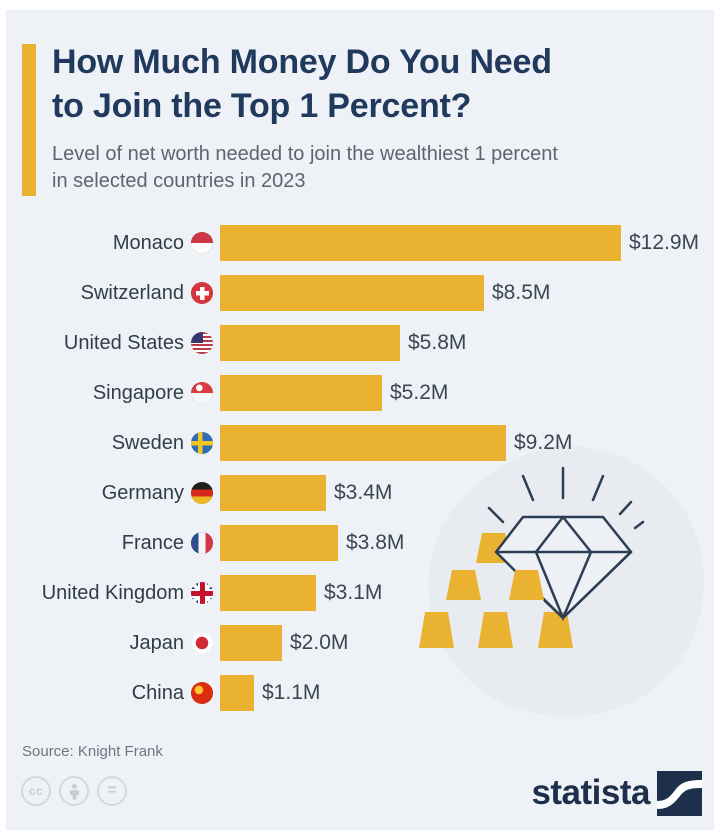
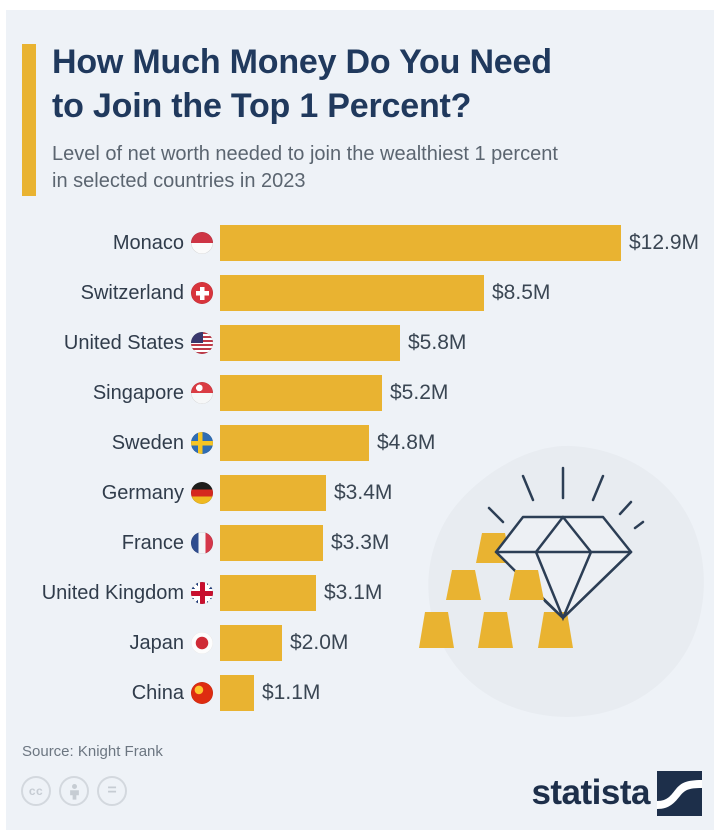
Sweden: $9.2M -> $4.8M
France: $3.8M -> $3.3M
